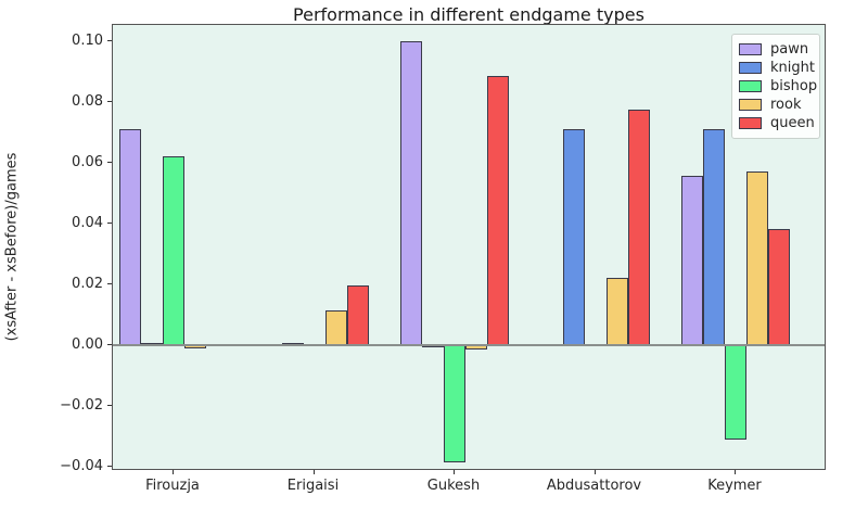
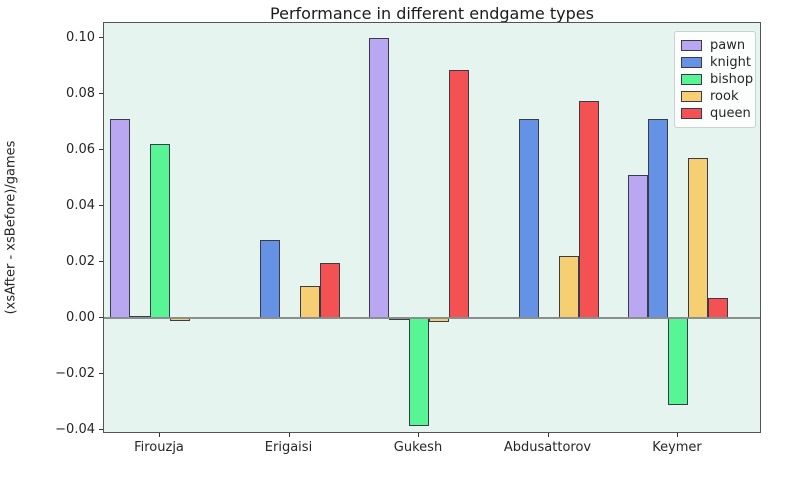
knight/Erigaisi: 0.001 -> 0.028
pawn/Keymer: 0.056 -> 0.051
queen/Keymer: 0.038 -> 0.007
